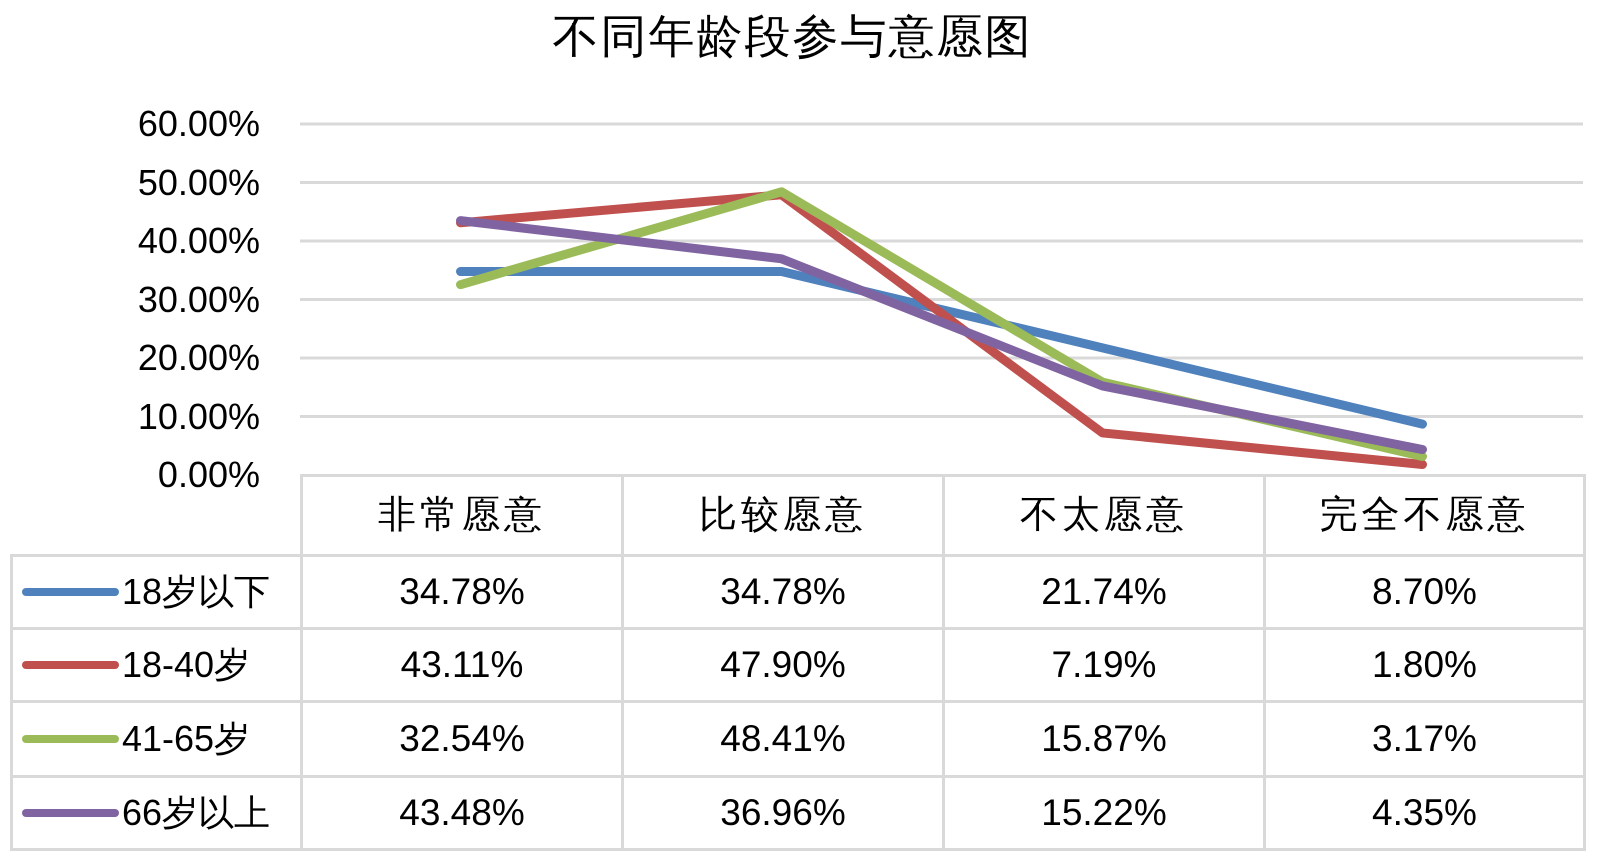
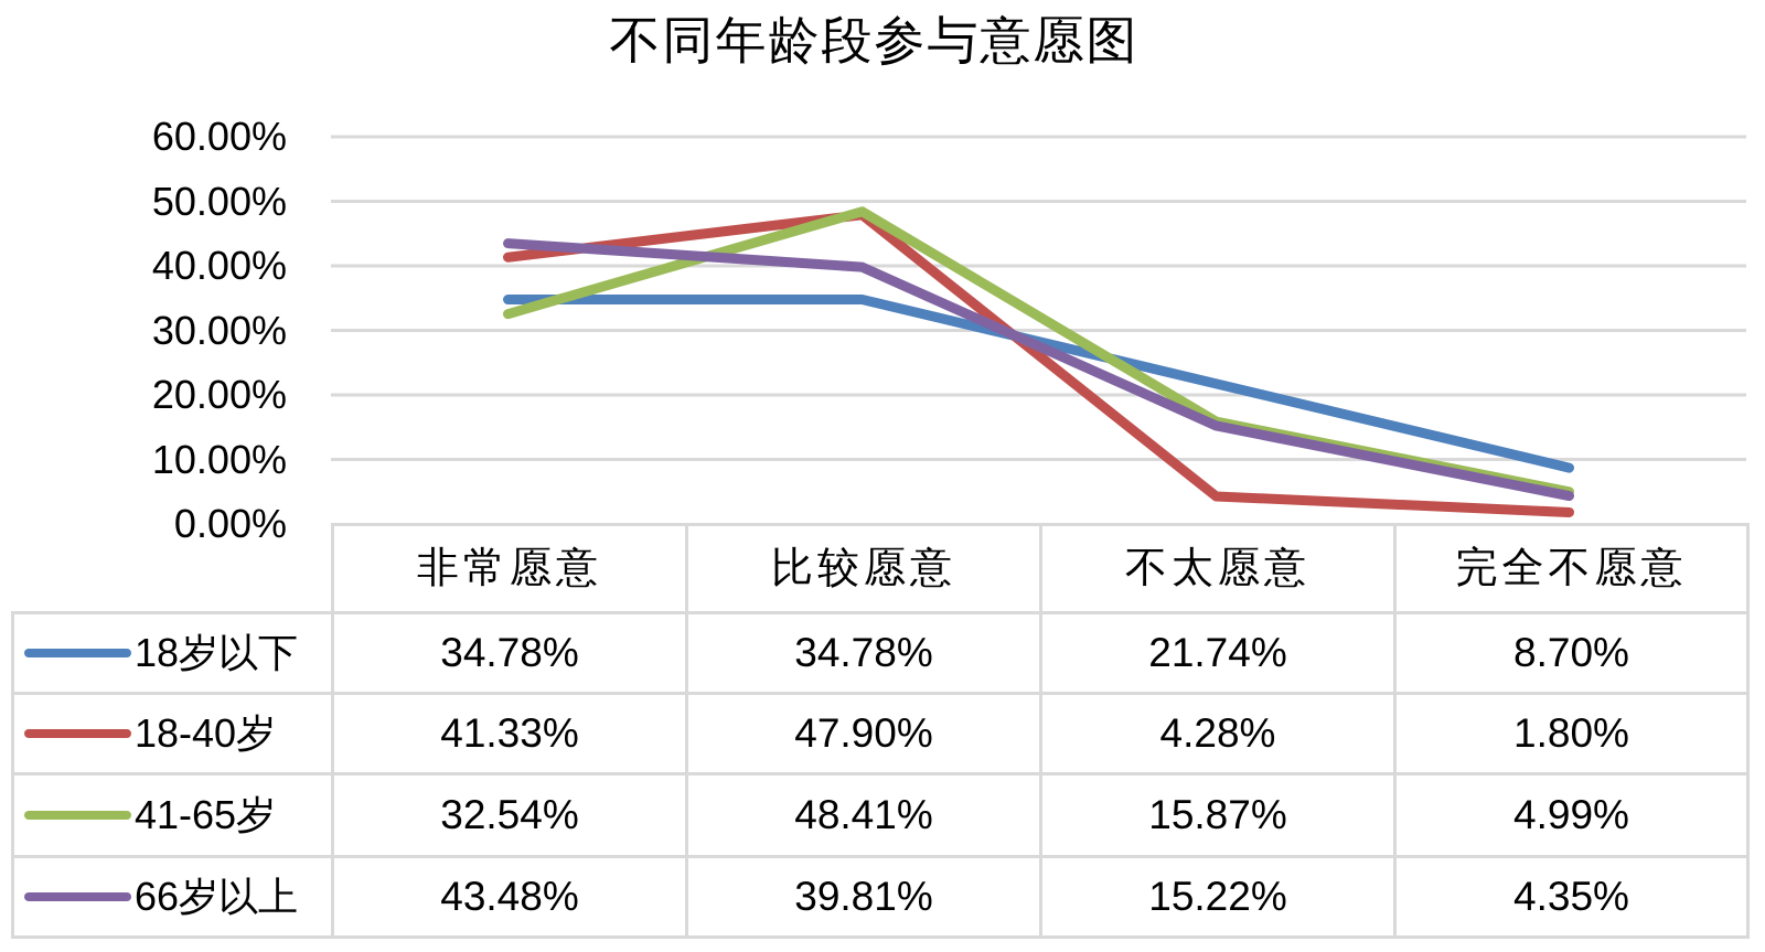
18-40岁/非常愿意: 43.11% -> 41.33%
66岁以上/比较愿意: 36.96% -> 39.81%
18-40岁/不太愿意: 7.19% -> 4.28%
41-65岁/完全不愿意: 3.17% -> 4.99%
